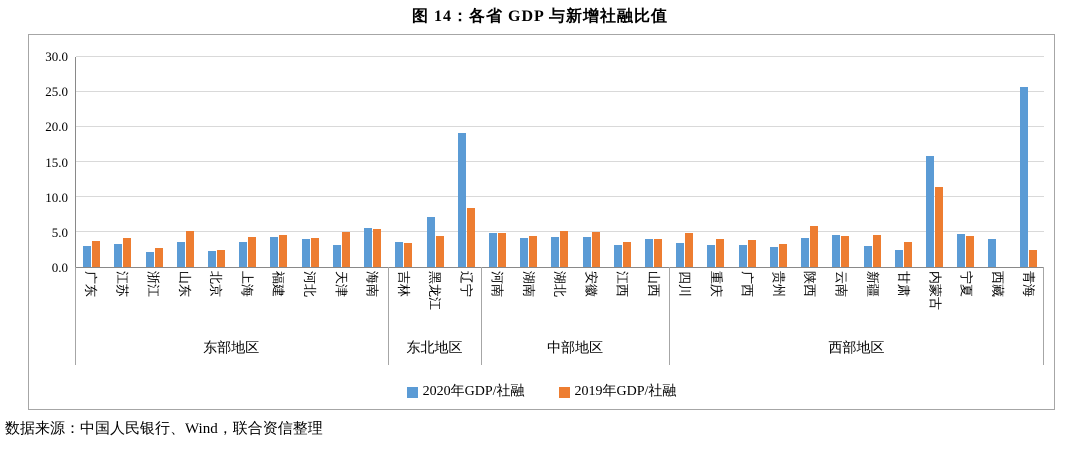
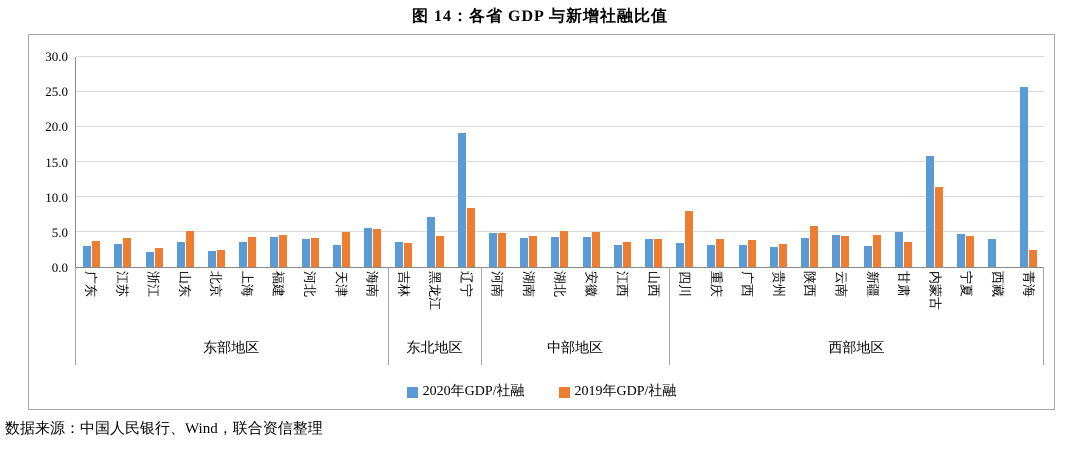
2019年GDP/社融/四川: 5 -> 8
2020年GDP/社融/甘肃: 2 -> 5
